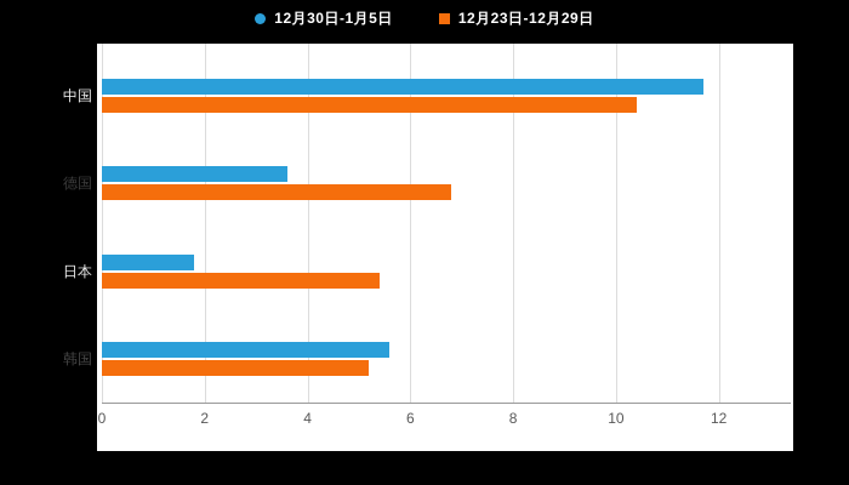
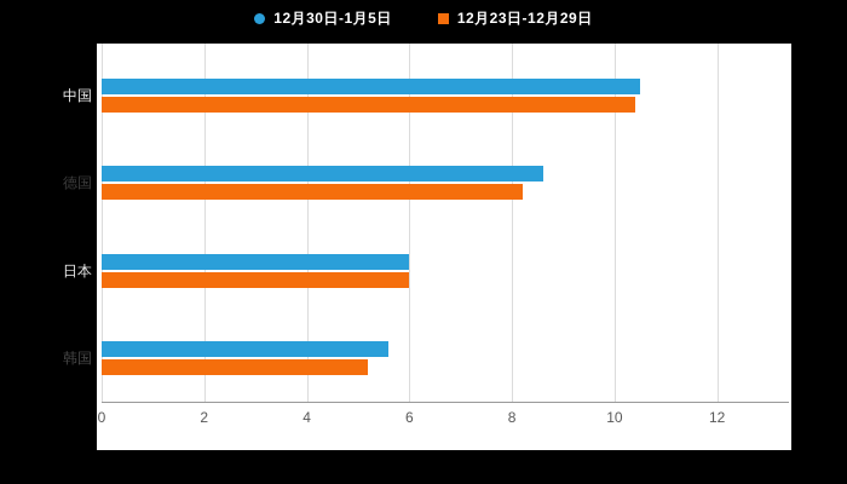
12月30日-1月5日/中国: 11.7 -> 10.5
12月30日-1月5日/德国: 3.6 -> 8.6
12月23日-12月29日/德国: 6.8 -> 8.2
12月30日-1月5日/日本: 1.8 -> 6.0
12月23日-12月29日/日本: 5.4 -> 6.0
